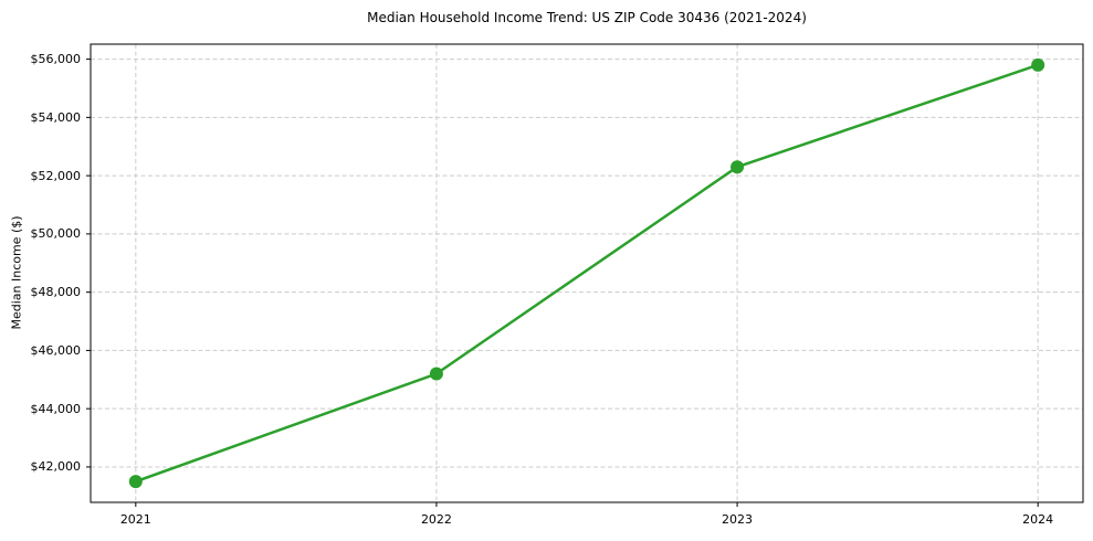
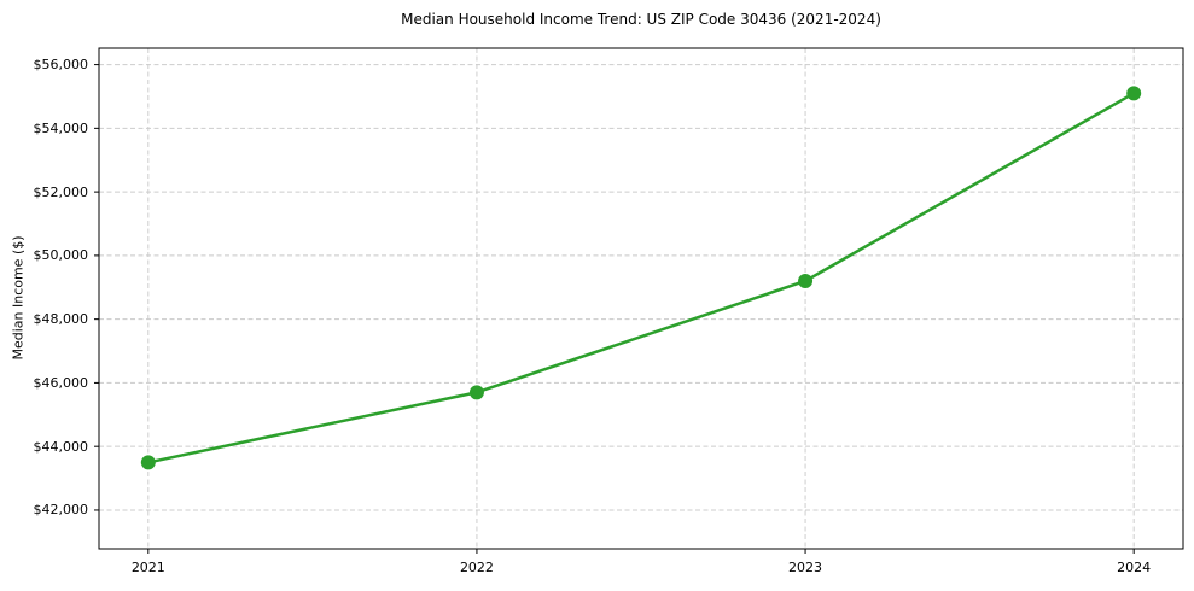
2021: $41500 -> $43500
2022: $45200 -> $45700
2023: $52300 -> $49200
2024: $55800 -> $55100
